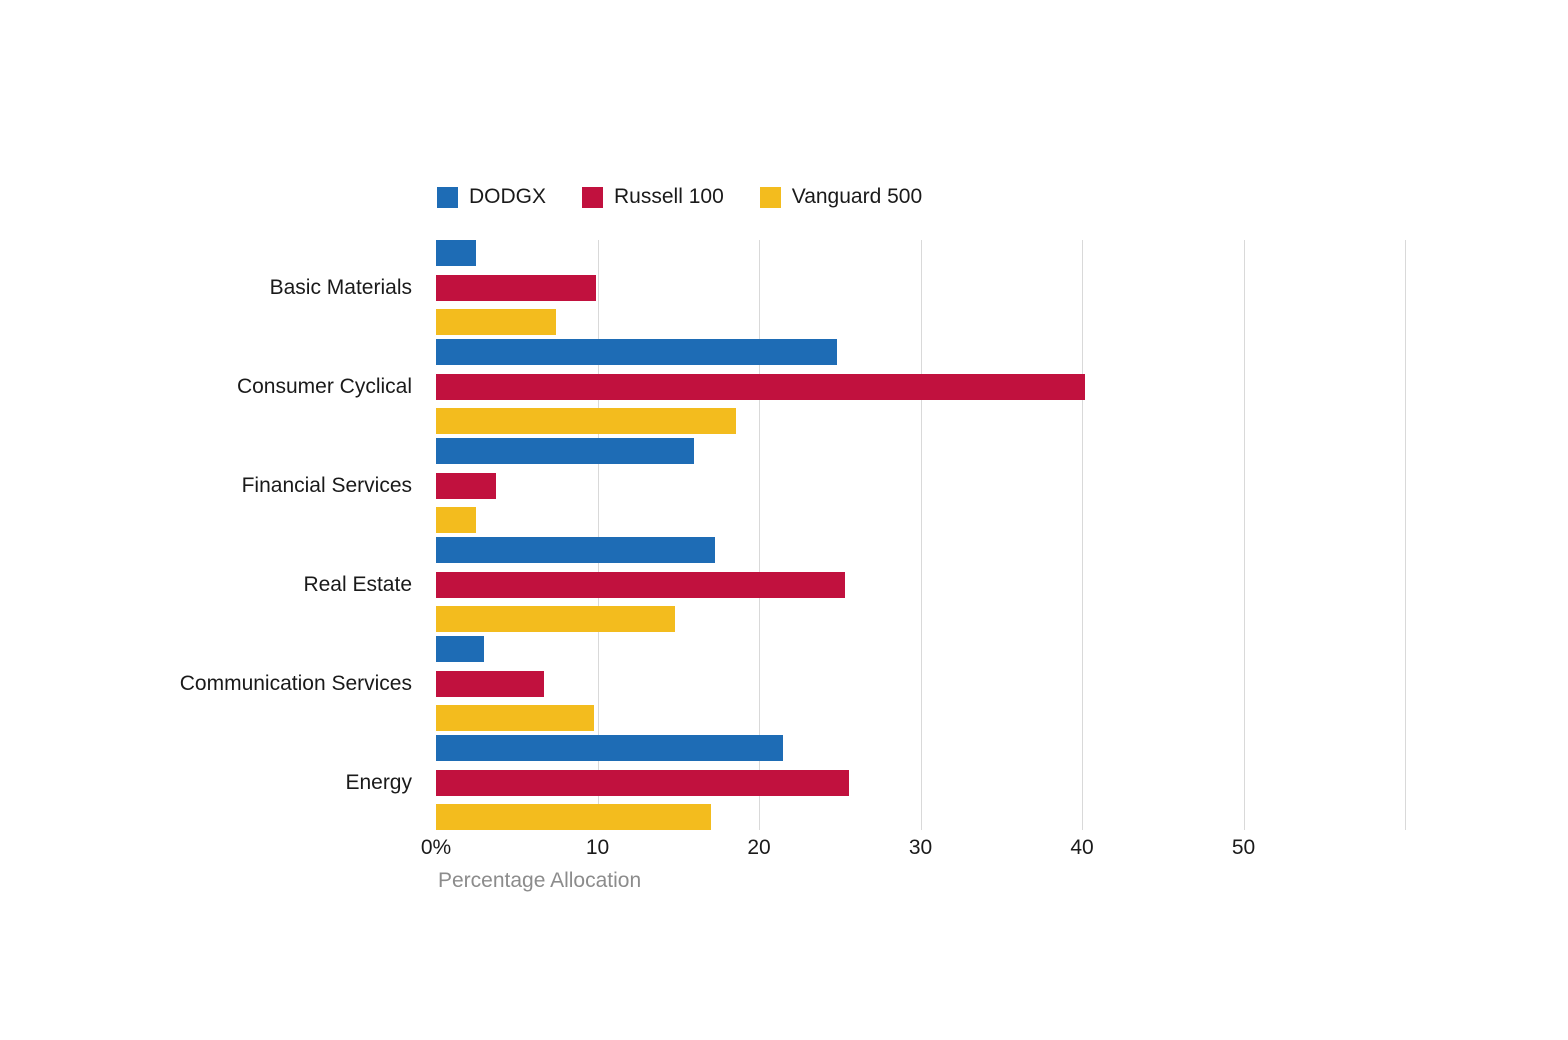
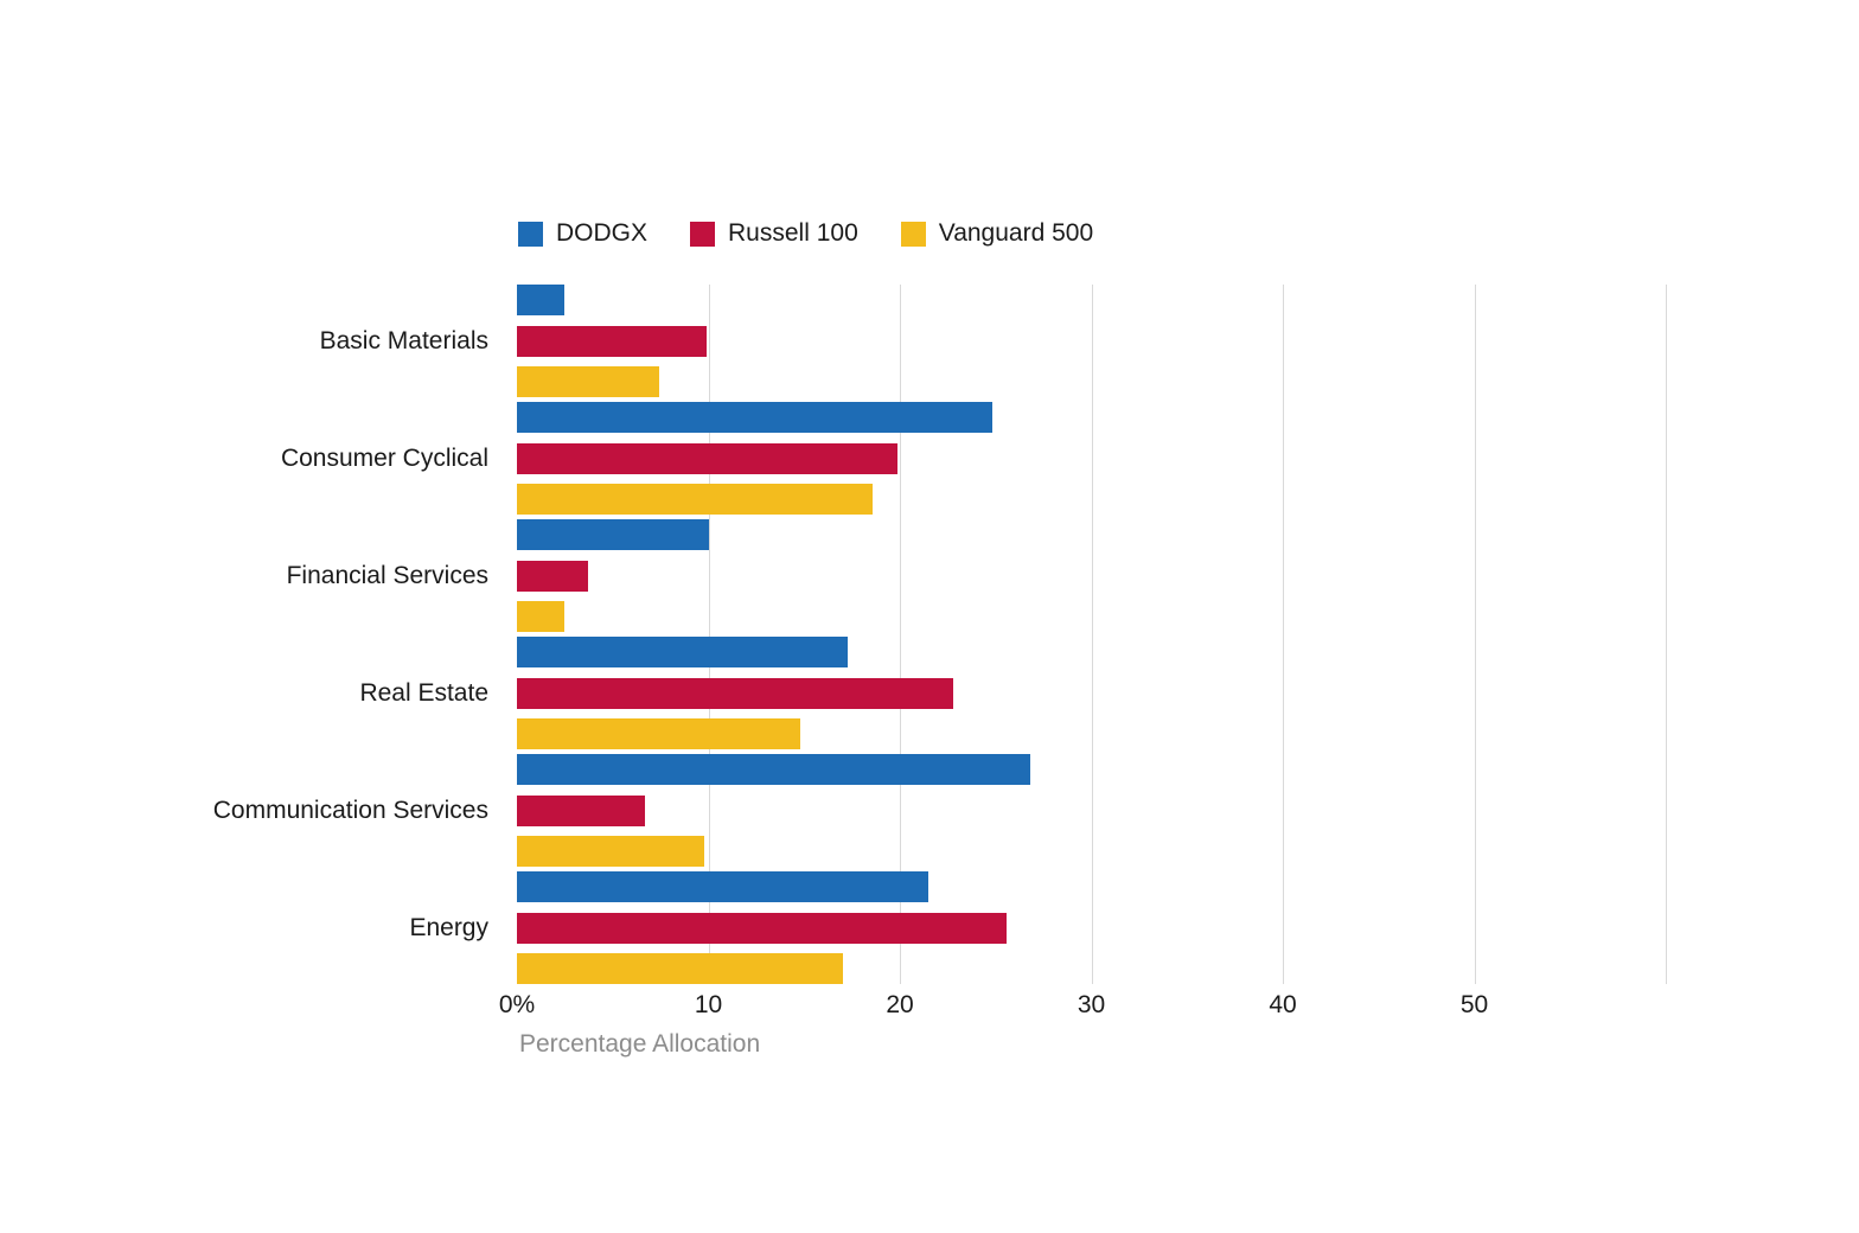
Russell 100/Consumer Cyclical: 40.2 -> 19.9
DODGX/Financial Services: 16.0 -> 10.0
Russell 100/Real Estate: 25.3 -> 22.8
DODGX/Communication Services: 3.0 -> 26.8
